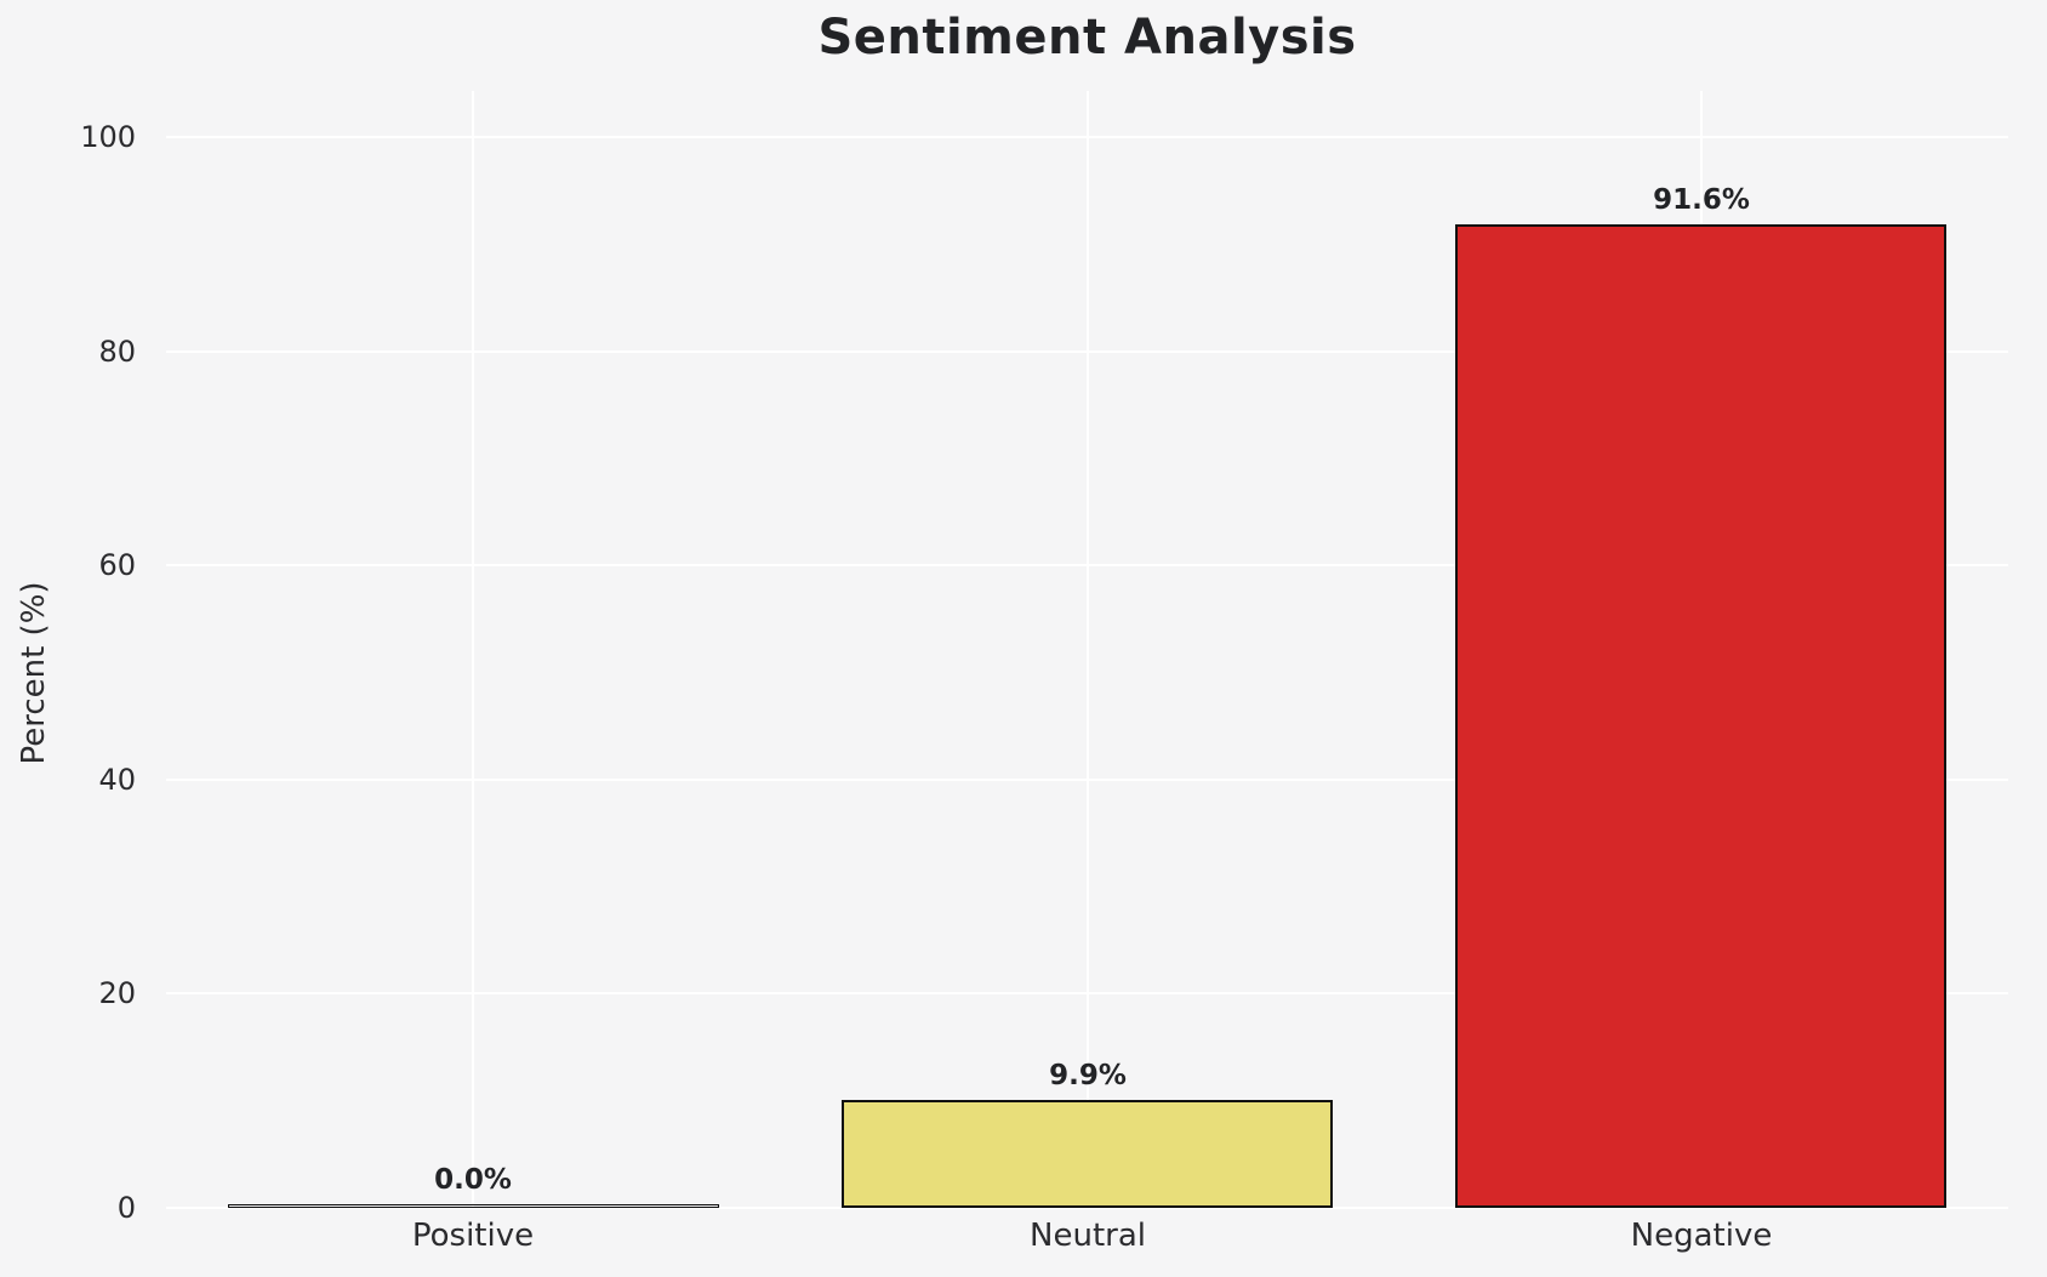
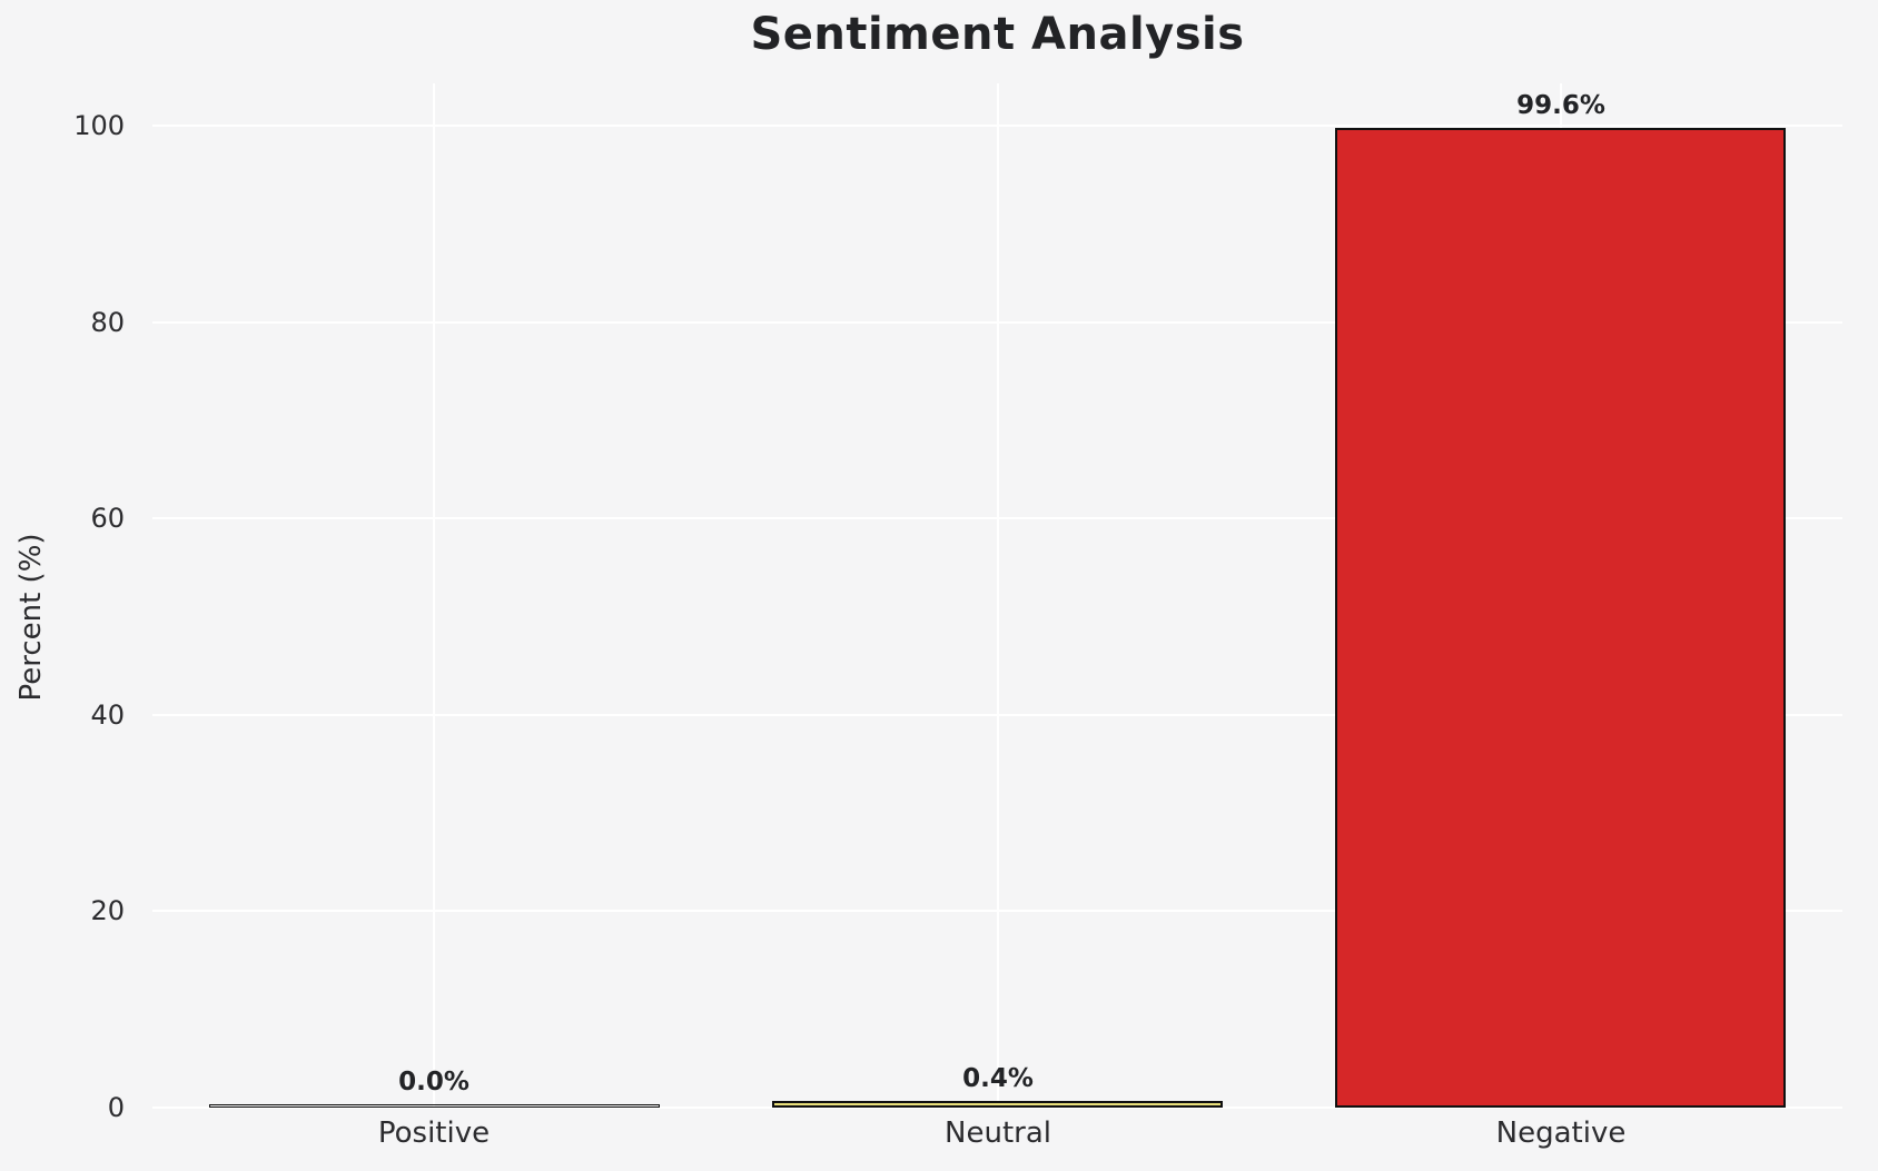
Neutral: 9.9% -> 0.4%
Negative: 91.6% -> 99.6%
